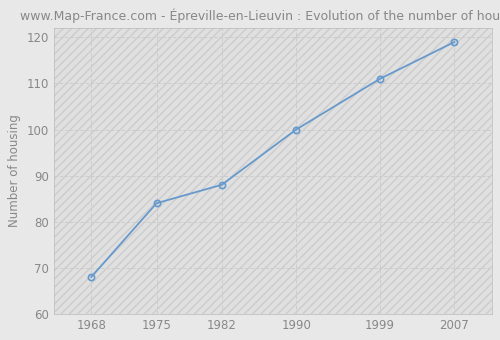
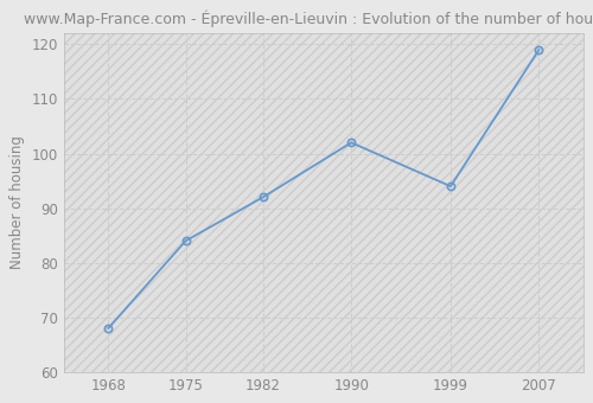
1982: 88 -> 92
1990: 100 -> 102
1999: 111 -> 94
